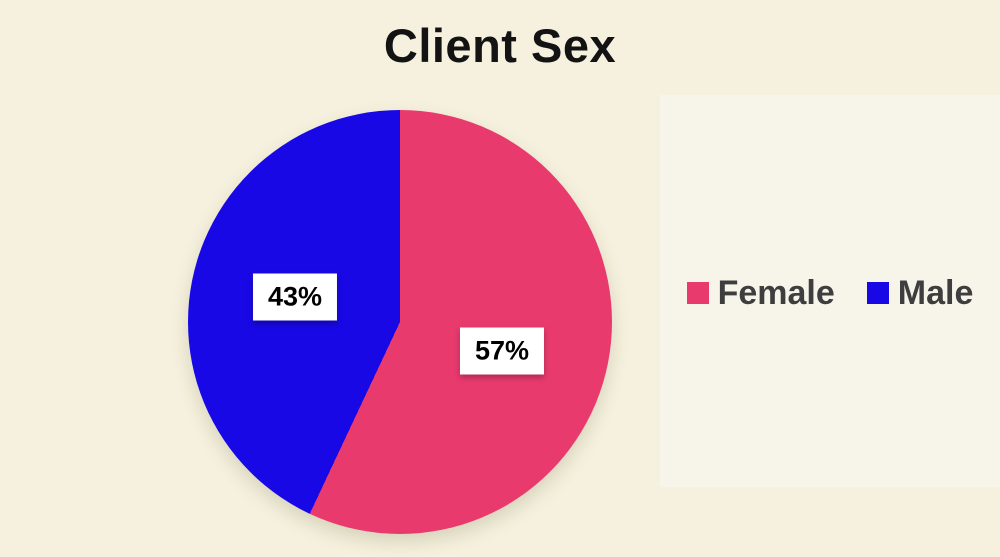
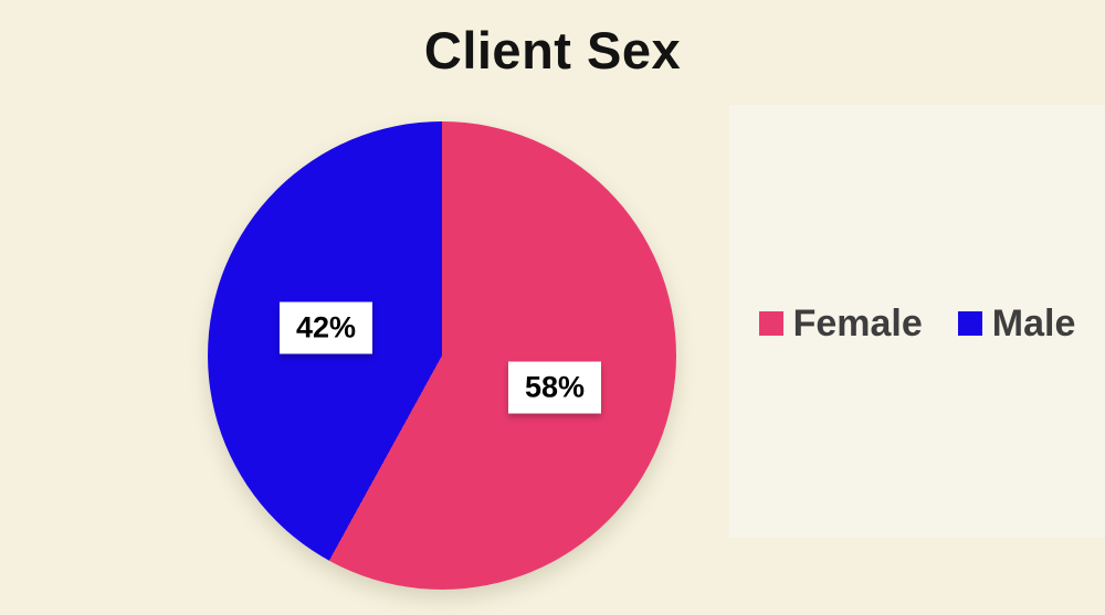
Female: 57% -> 58%
Male: 43% -> 42%
